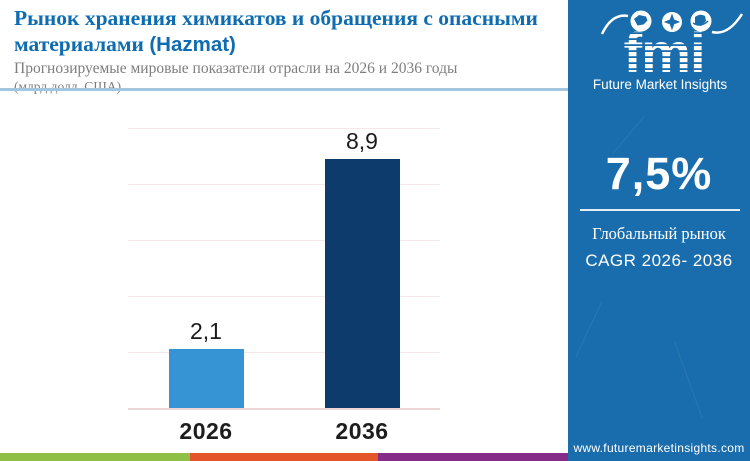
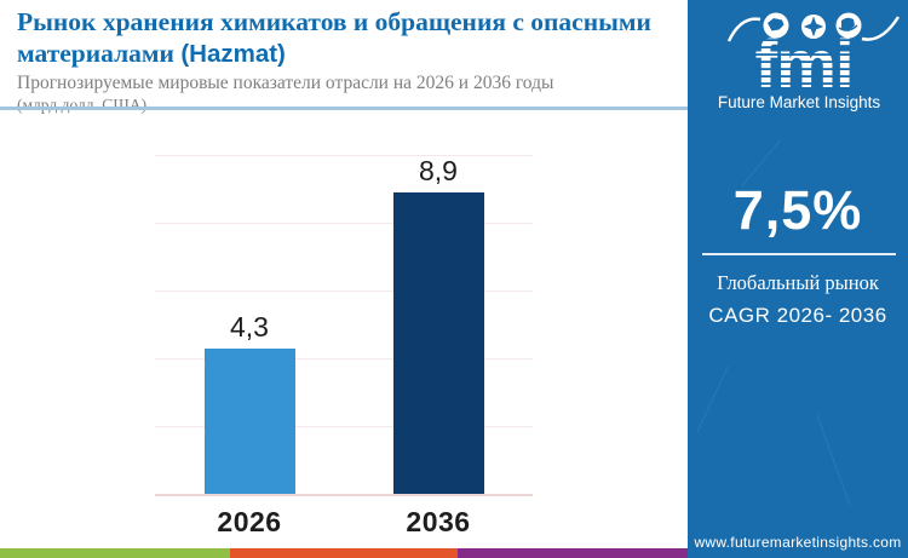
2026: 2,1 -> 4,3
